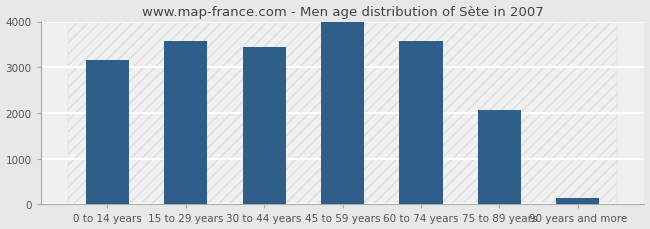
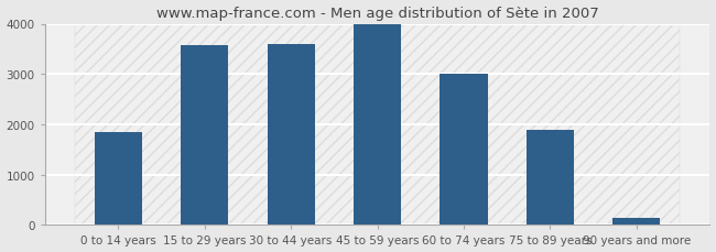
0 to 14 years: 3150 -> 1850
30 to 44 years: 3450 -> 3600
60 to 74 years: 3580 -> 3000
75 to 89 years: 2070 -> 1900
